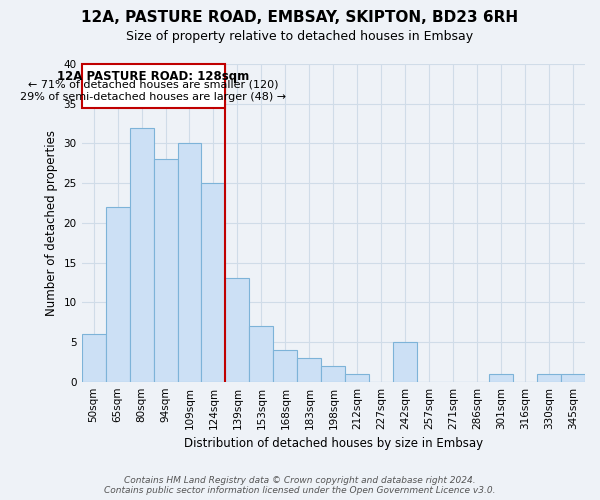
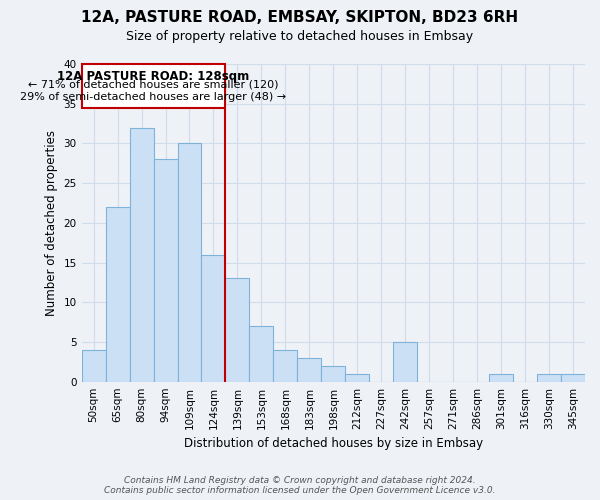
50sqm: 6 -> 4
124sqm: 25 -> 16
